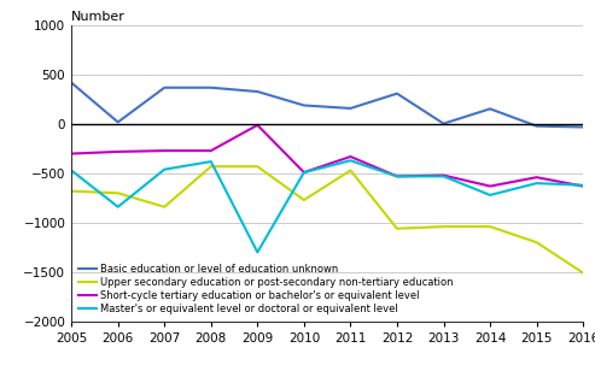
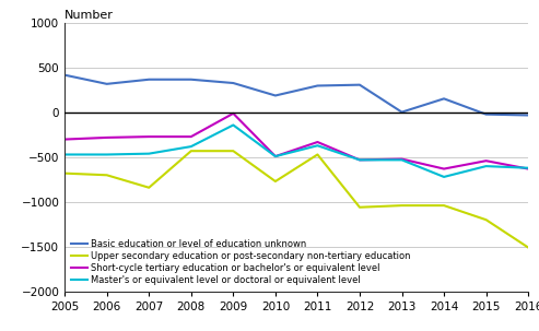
Basic education or level of education unknown/2006: 20 -> 320
Master's or equivalent level or doctoral or equivalent level/2006: -840 -> -470
Master's or equivalent level or doctoral or equivalent level/2009: -1300 -> -140
Basic education or level of education unknown/2011: 160 -> 300
